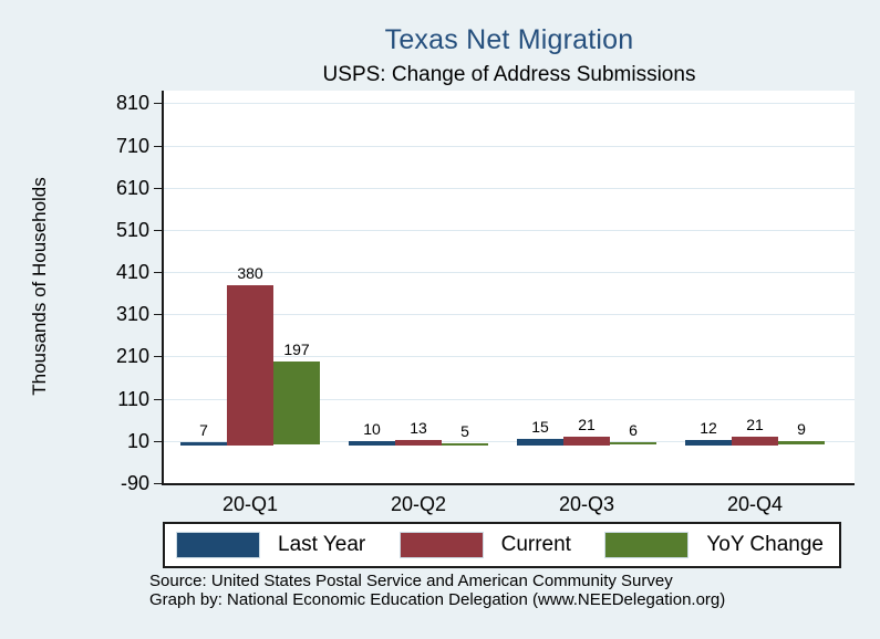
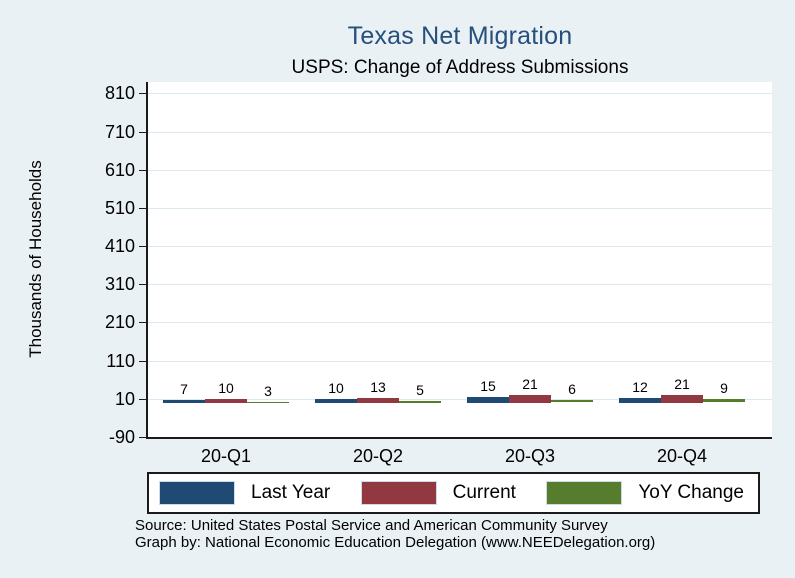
Current/20-Q1: 380 -> 10
YoY Change/20-Q1: 197 -> 3
